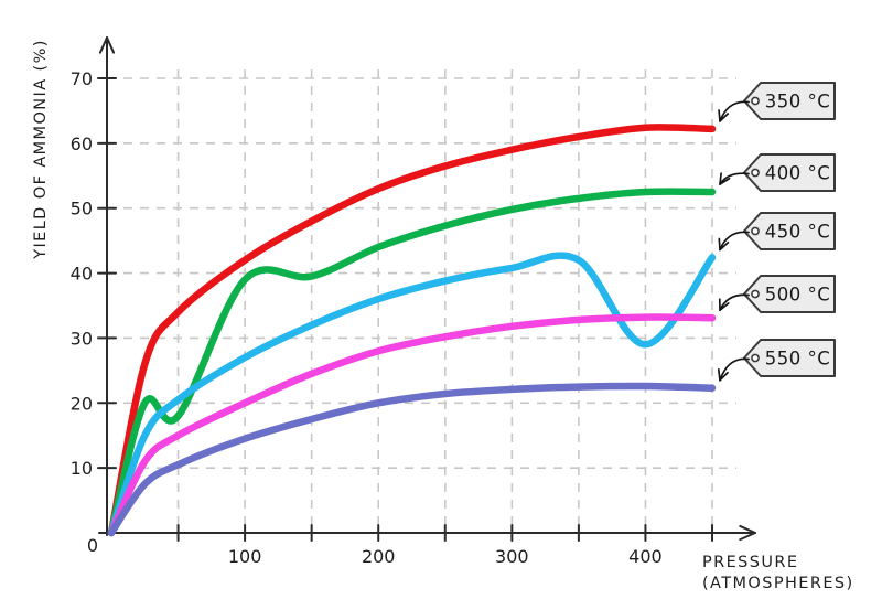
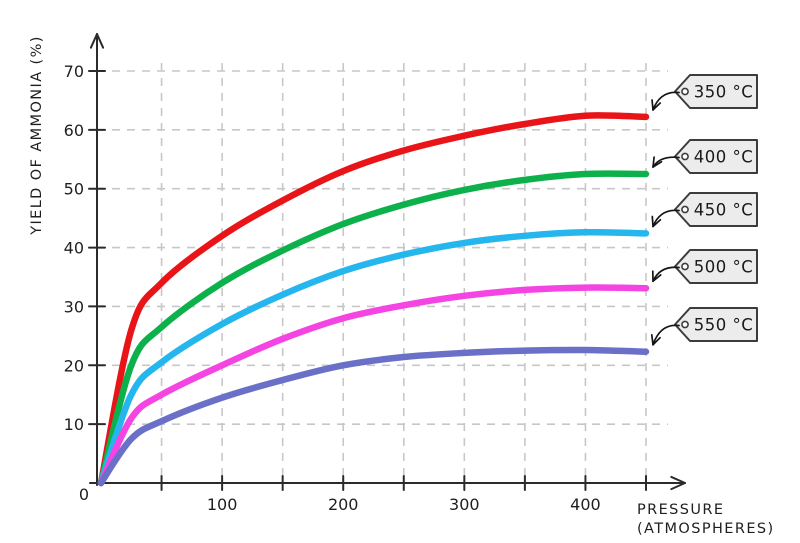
400 °C/50: 18 -> 26
400 °C/100: 39 -> 34
450 °C/400: 29 -> 43
